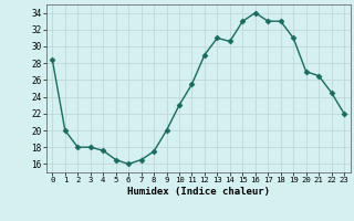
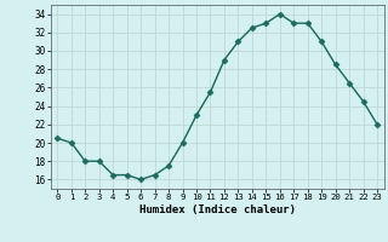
0: 28.4 -> 20.5
4: 17.6 -> 16.5
14: 30.6 -> 32.5
20: 27.0 -> 28.5
